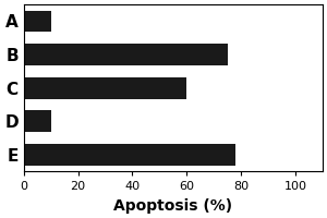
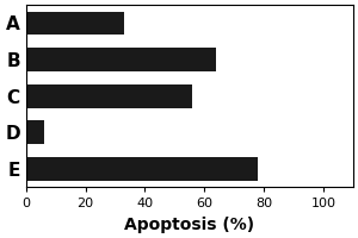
A: 10 -> 33
B: 75 -> 64
C: 60 -> 56
D: 10 -> 6
